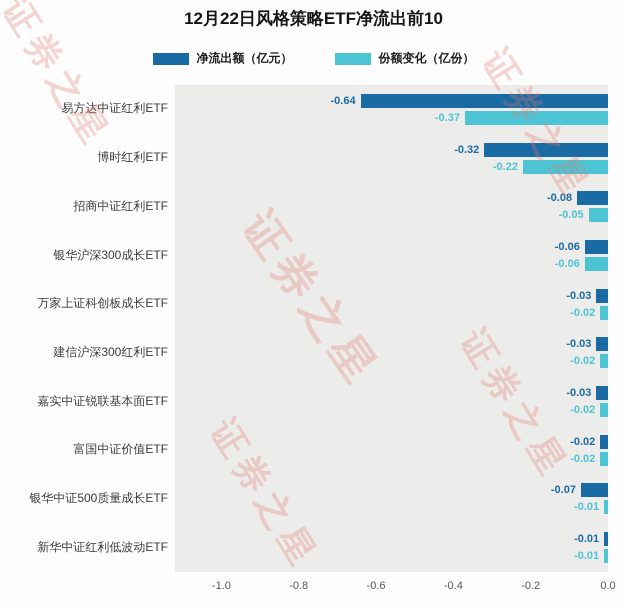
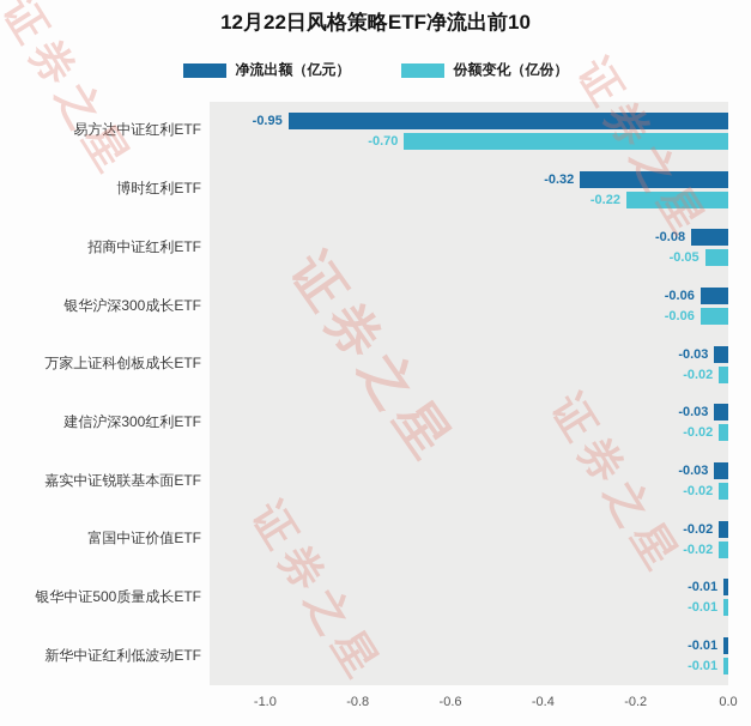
净流出额（亿元）/易方达中证红利ETF: -0.64 -> -0.95
份额变化（亿份）/易方达中证红利ETF: -0.37 -> -0.70
净流出额（亿元）/银华中证500质量成长ETF: -0.07 -> -0.01
